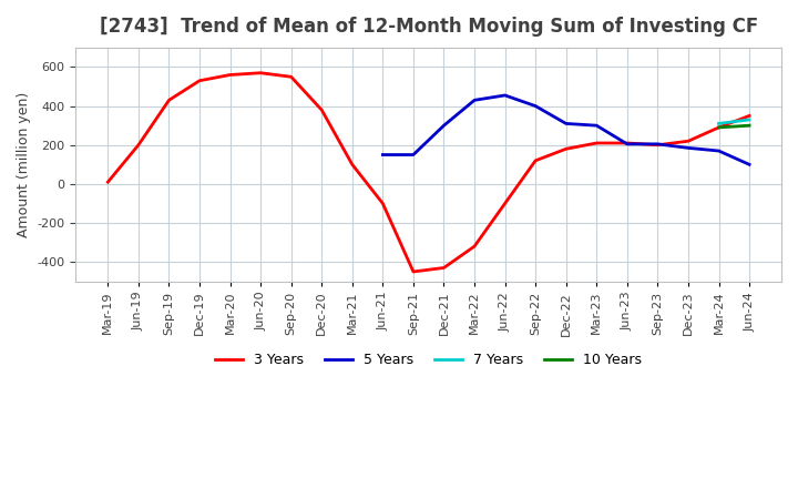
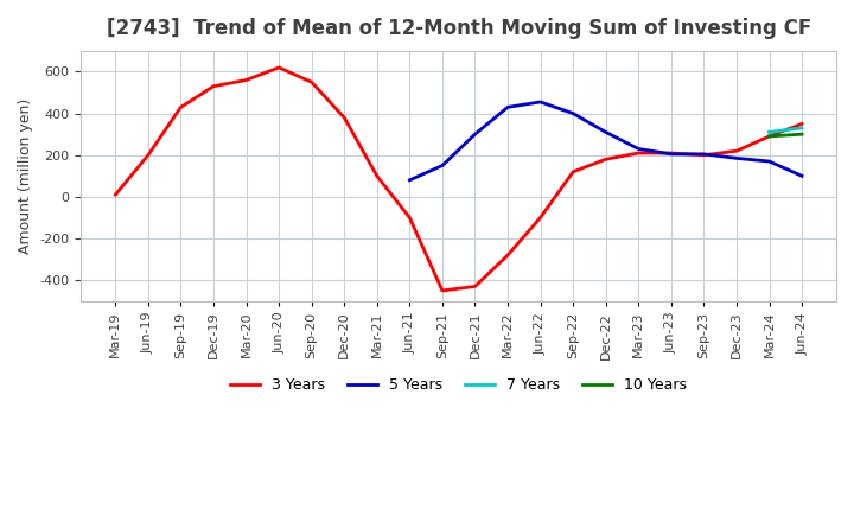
3 Years/Jun-20: 570 -> 620
5 Years/Jun-21: 150 -> 80
3 Years/Mar-22: -320 -> -280
5 Years/Mar-23: 300 -> 230
